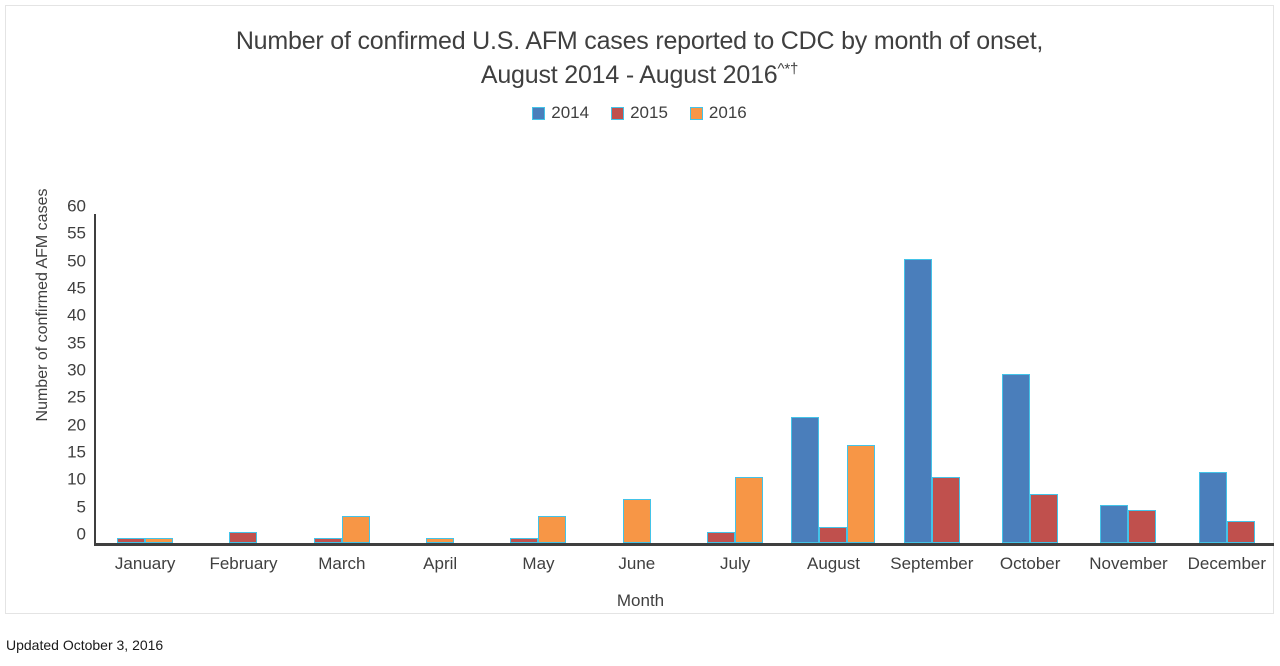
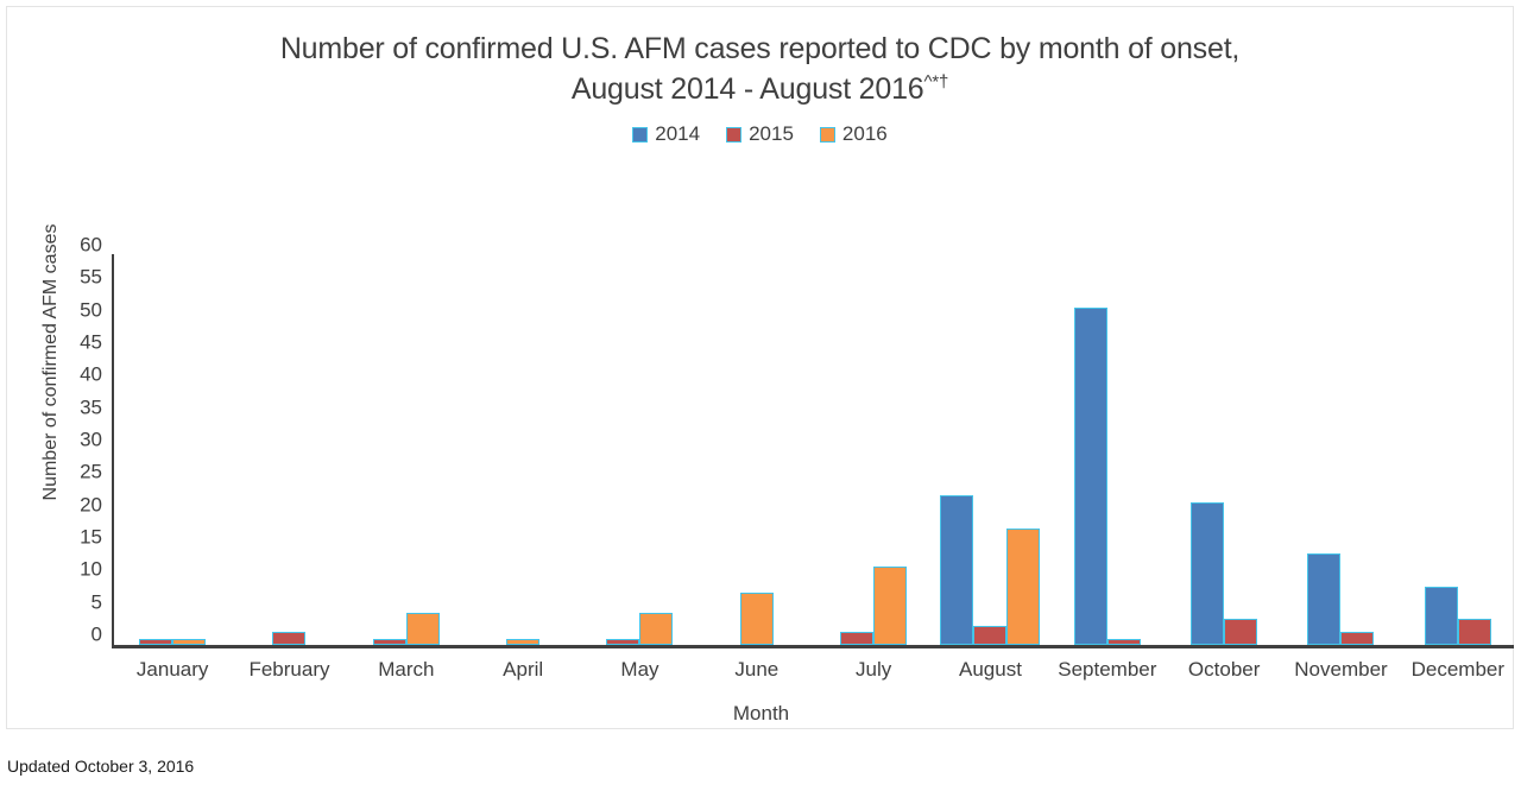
2015/September: 12 -> 1
2014/October: 31 -> 22
2015/October: 9 -> 4
2014/November: 7 -> 14
2015/November: 6 -> 2
2014/December: 13 -> 9
